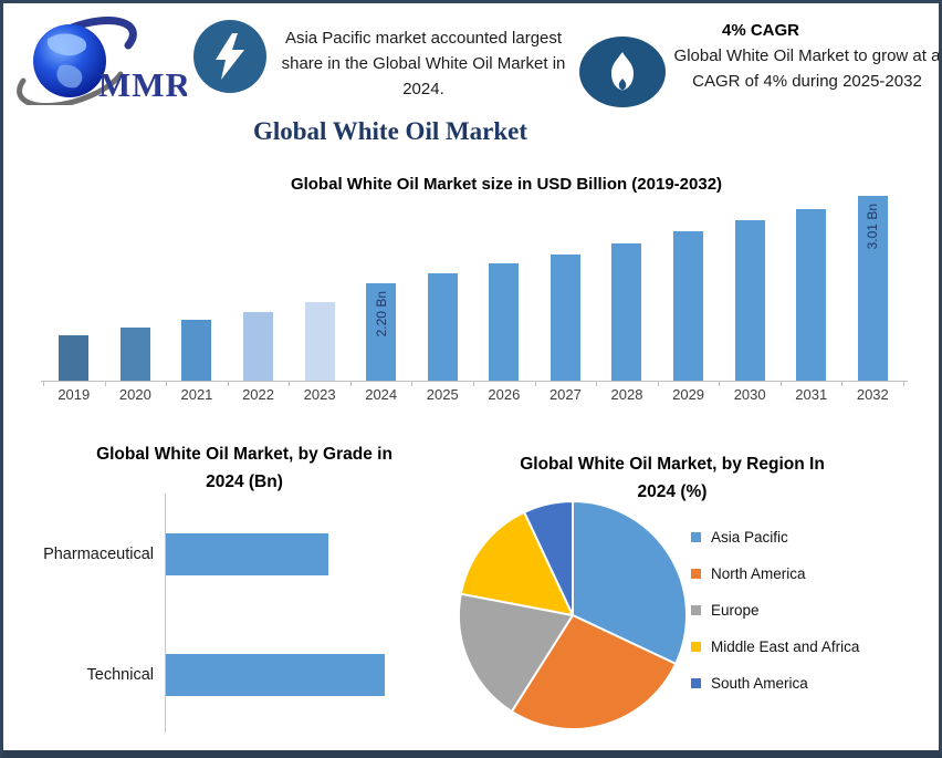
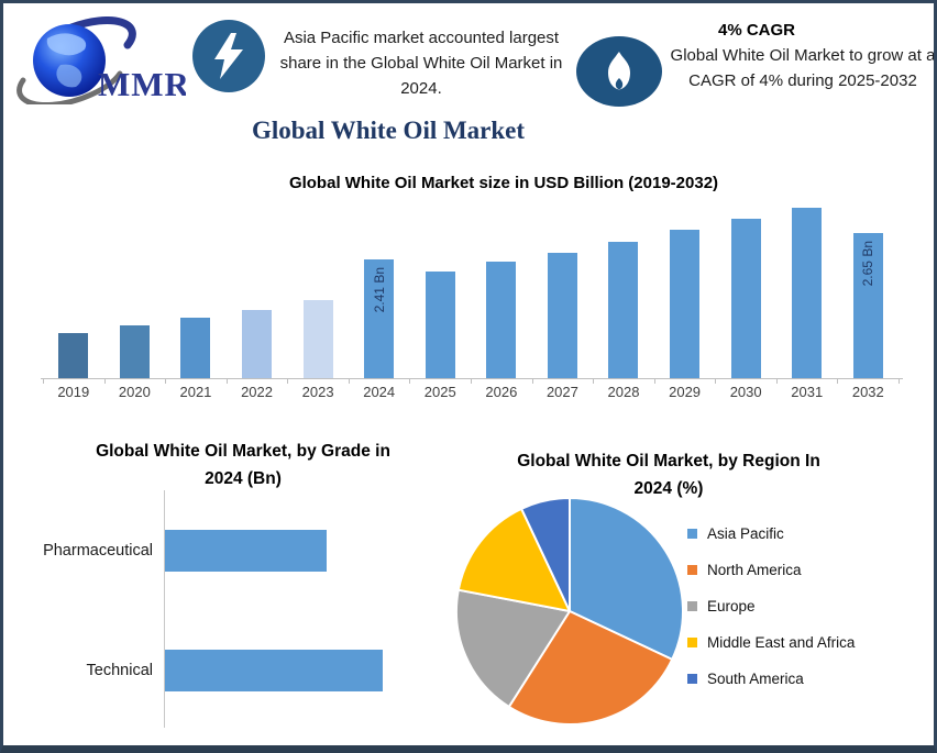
Global White Oil Market size in USD Billion (2019-2032)/2024: 2.20 -> 2.41
Global White Oil Market size in USD Billion (2019-2032)/2032: 3.01 -> 2.65
